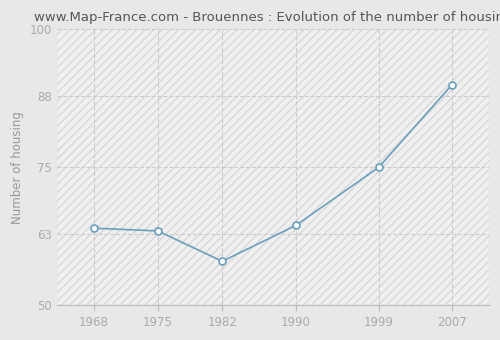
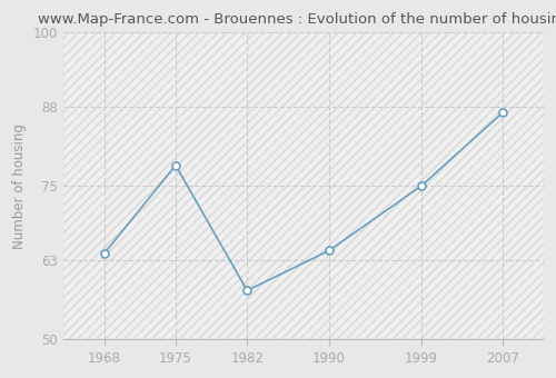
1975: 63.5 -> 78.4
2007: 90.0 -> 87.0
